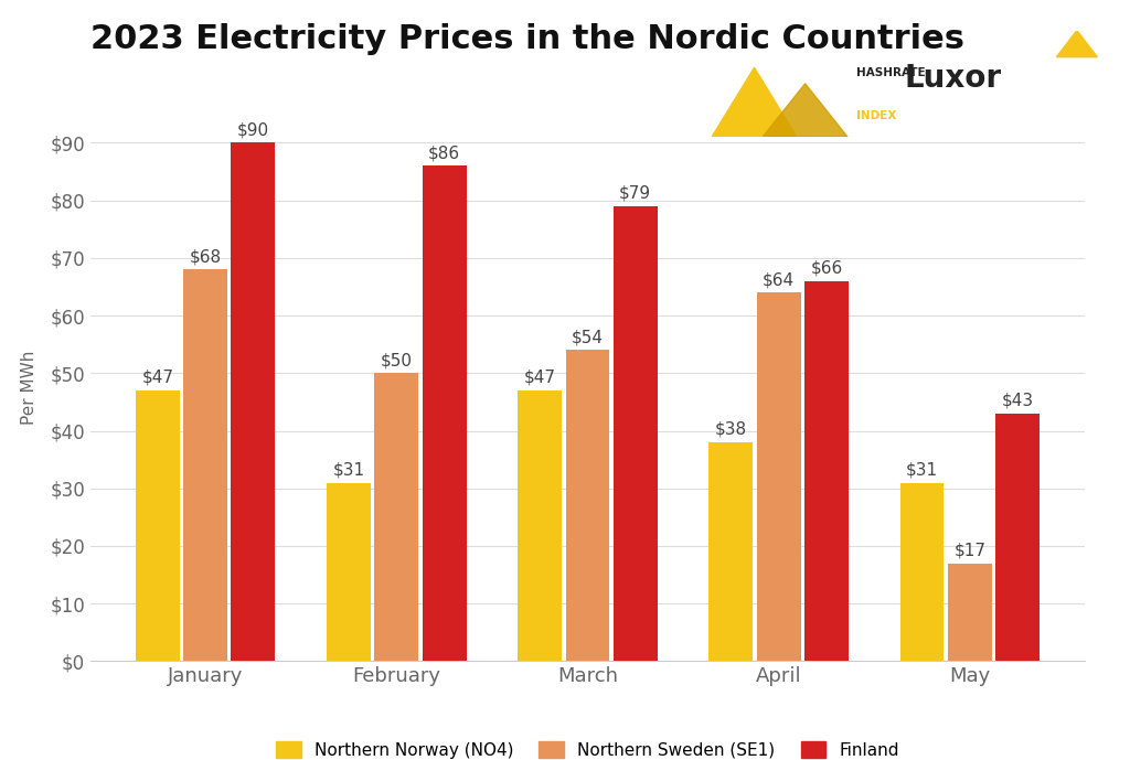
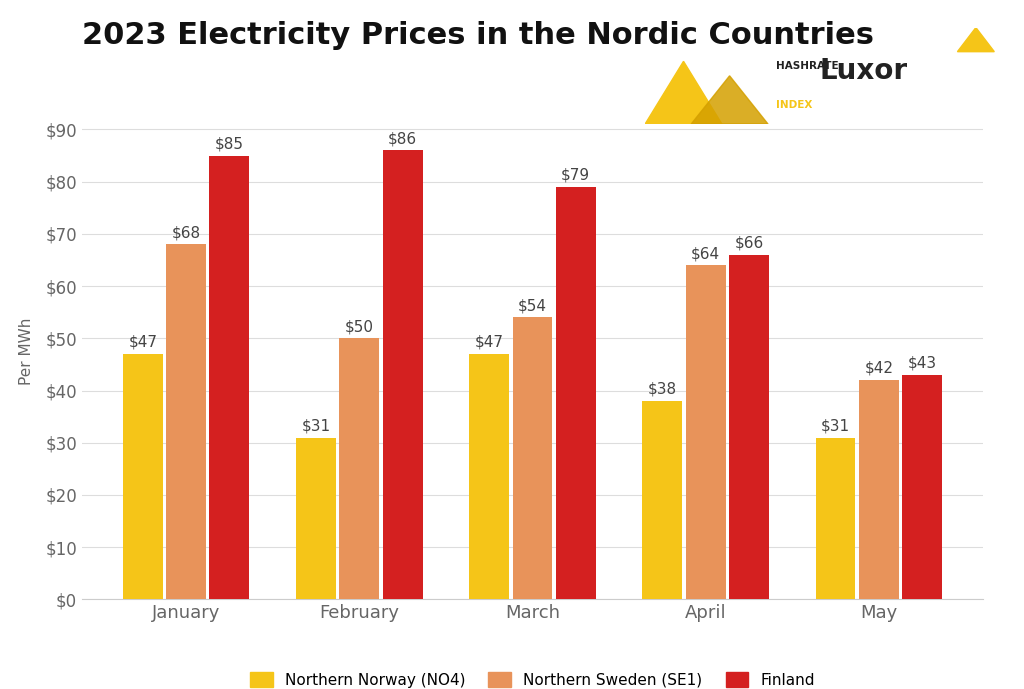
Finland/January: $90 -> $85
Northern Sweden (SE1)/May: $17 -> $42
